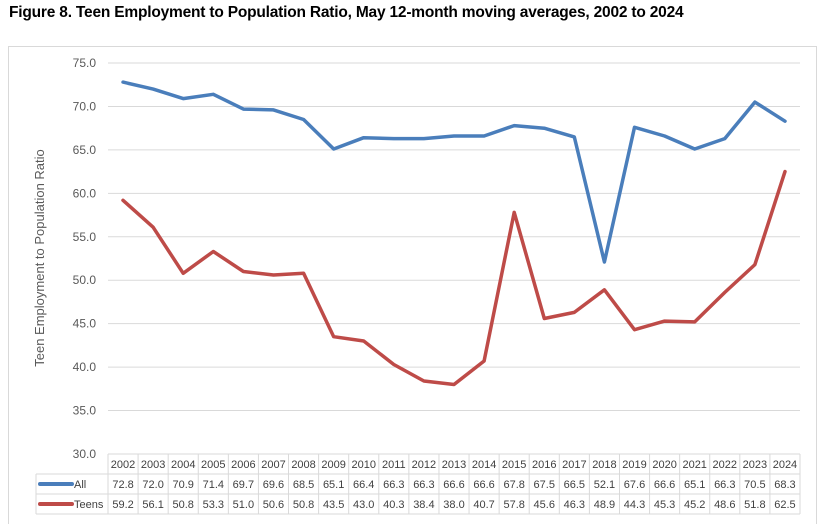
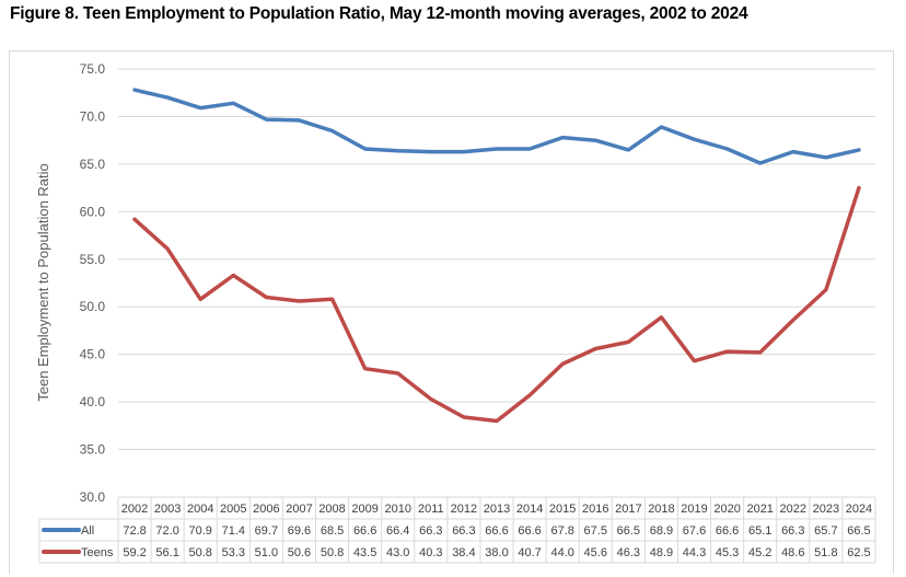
All/2009: 65.1 -> 66.6
Teens/2015: 57.8 -> 44.0
All/2018: 52.1 -> 68.9
All/2023: 70.5 -> 65.7
All/2024: 68.3 -> 66.5
